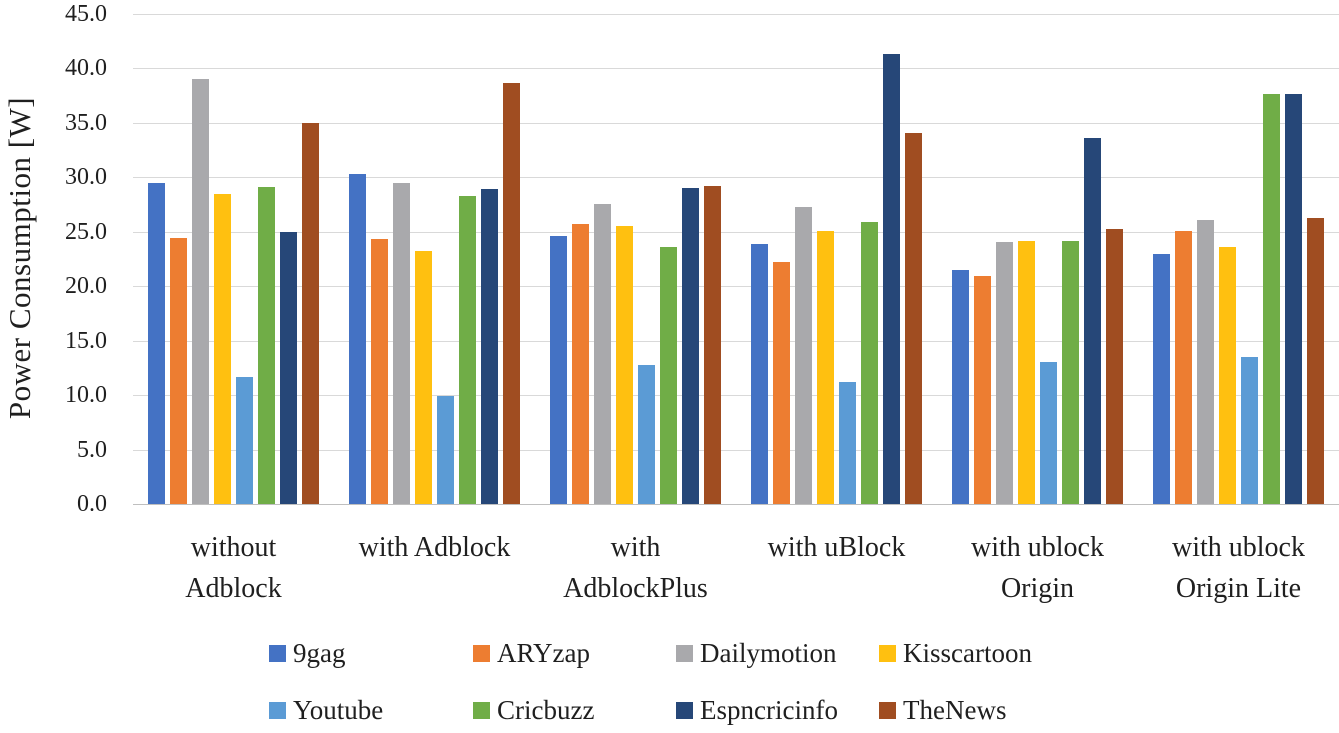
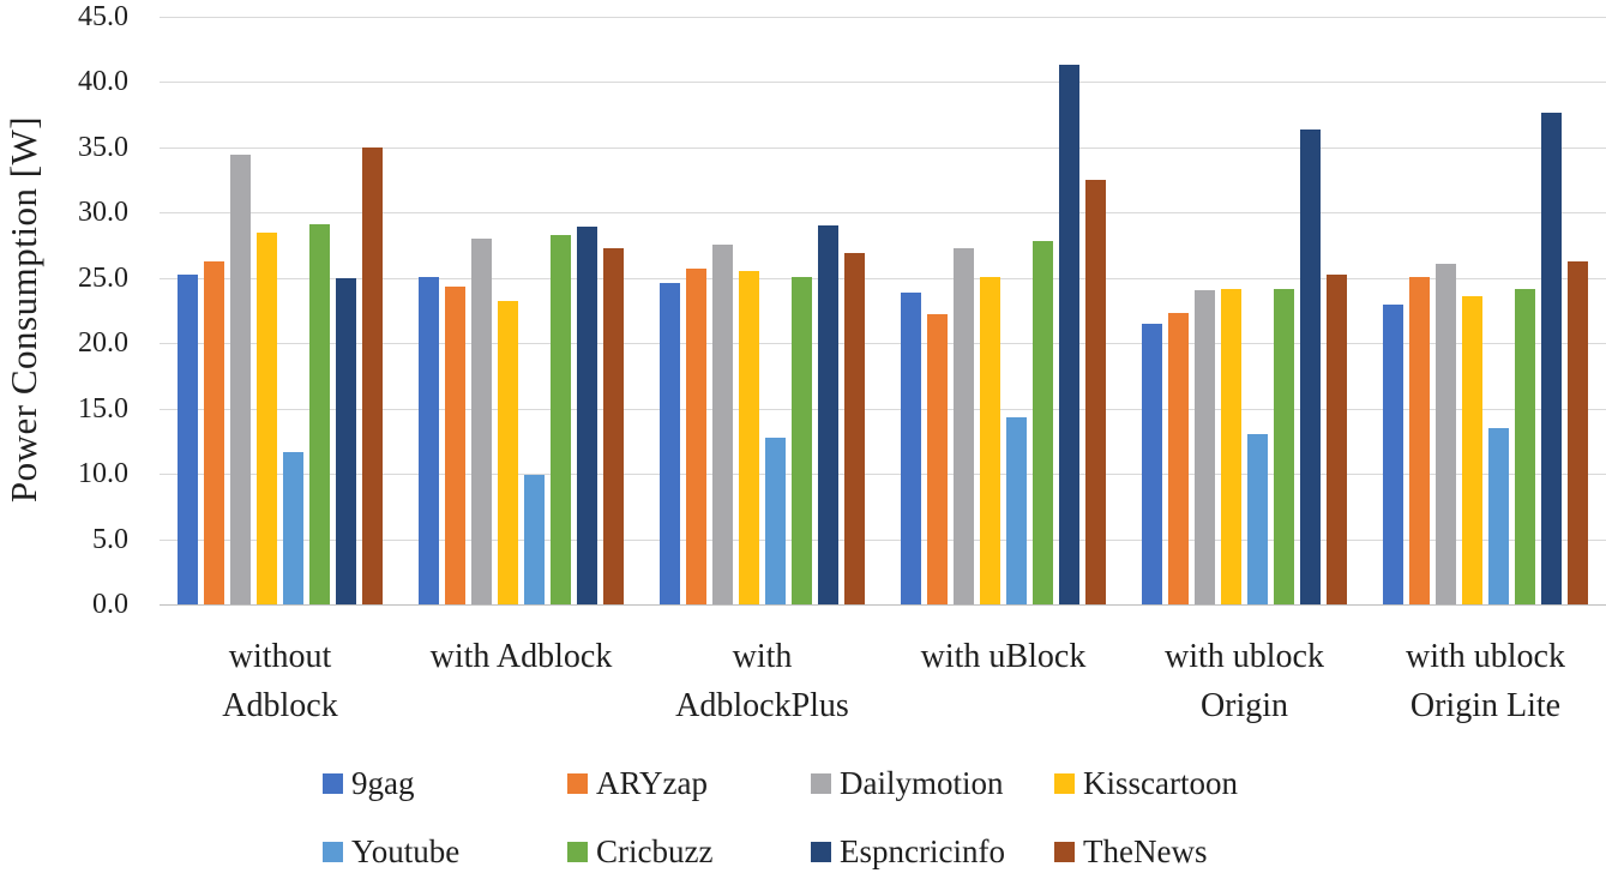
9gag/without Adblock: 29.5 -> 25.3
ARYzap/without Adblock: 24.4 -> 26.3
Dailymotion/without Adblock: 39.0 -> 34.4
9gag/with Adblock: 30.3 -> 25.1
Dailymotion/with Adblock: 29.5 -> 28.0
TheNews/with Adblock: 38.7 -> 27.3
Cricbuzz/with AdblockPlus: 23.6 -> 25.1
TheNews/with AdblockPlus: 29.2 -> 26.9
Youtube/with uBlock: 11.2 -> 14.3
Cricbuzz/with uBlock: 25.9 -> 27.8
TheNews/with uBlock: 34.1 -> 32.5
ARYzap/with ublock Origin: 20.9 -> 22.3
Espncricinfo/with ublock Origin: 33.6 -> 36.4
Cricbuzz/with ublock Origin Lite: 37.7 -> 24.2
